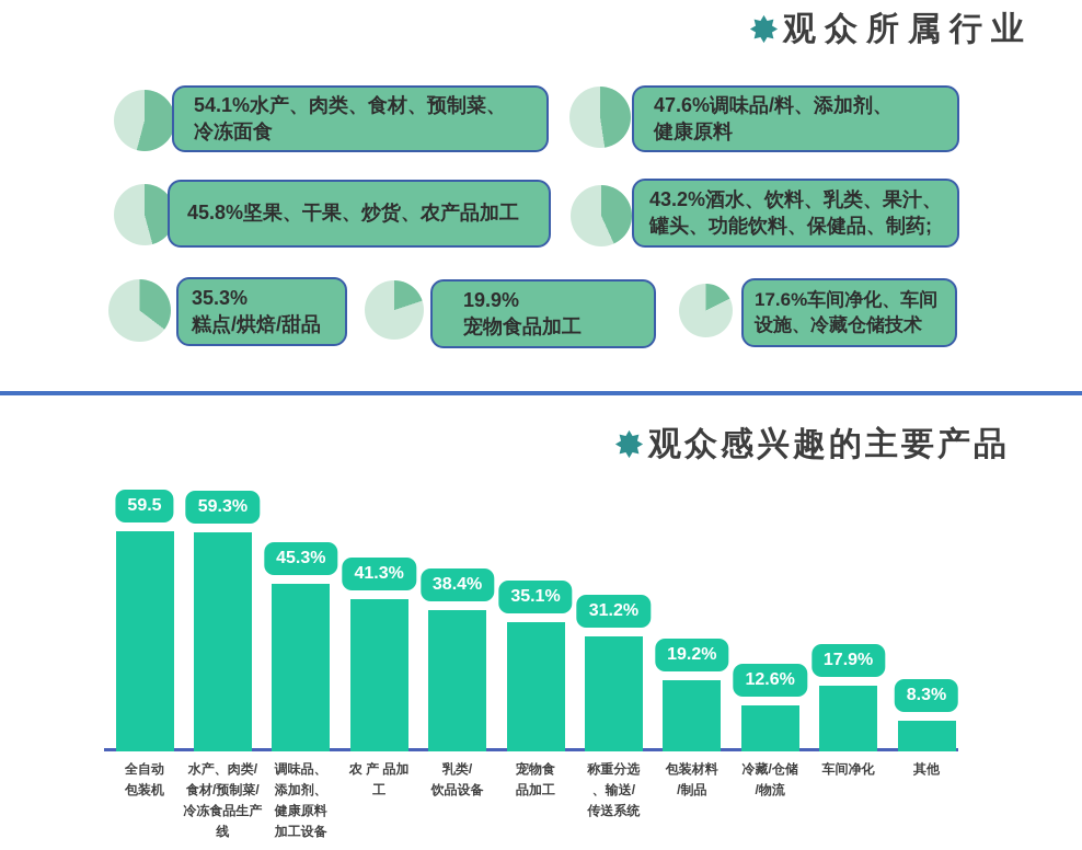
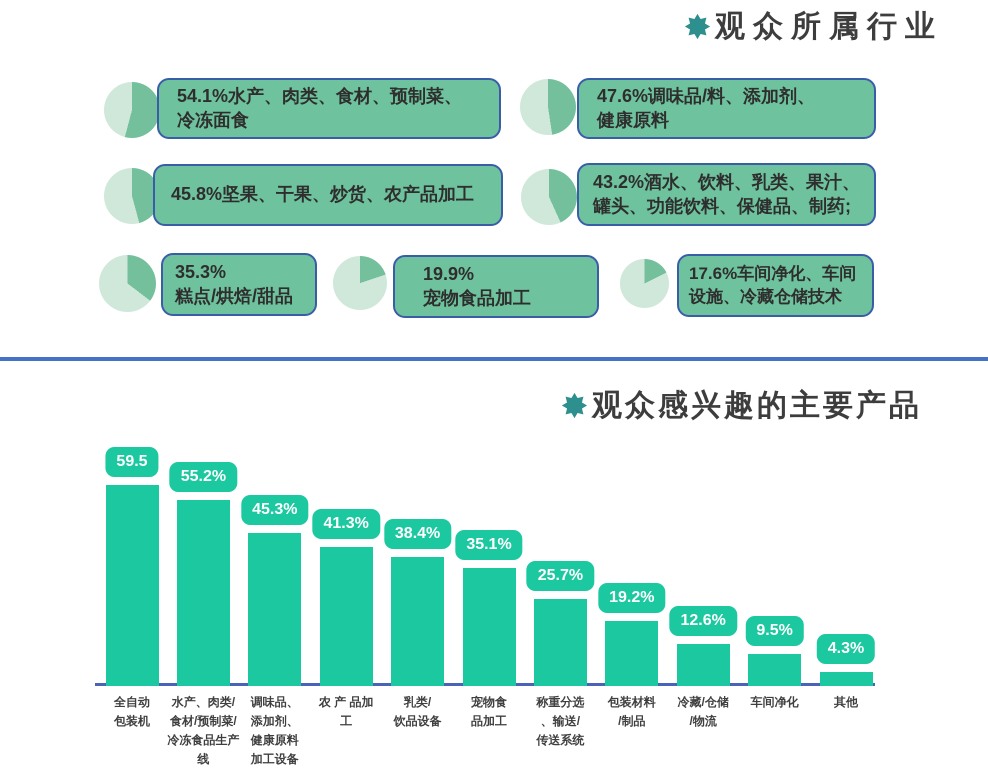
水产、肉类/食材/预制菜/冷冻食品生产线: 59.3% -> 55.2%
称重分选、输送/传送系统: 31.2% -> 25.7%
车间净化: 17.9% -> 9.5%
其他: 8.3% -> 4.3%
